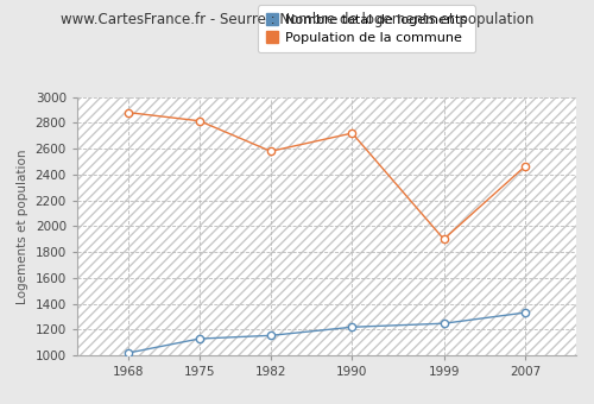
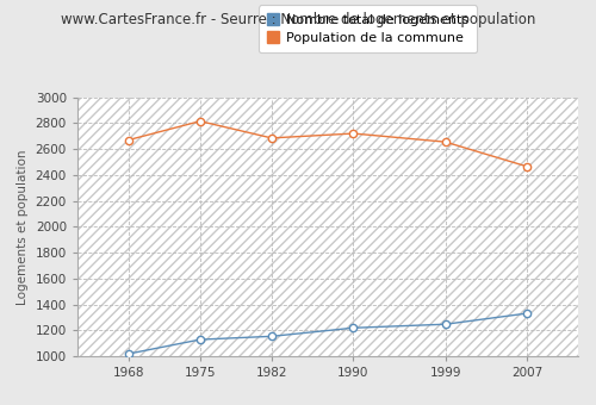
Population de la commune/1968: 2880 -> 2670
Population de la commune/1982: 2580 -> 2680
Population de la commune/1999: 1900 -> 2660
